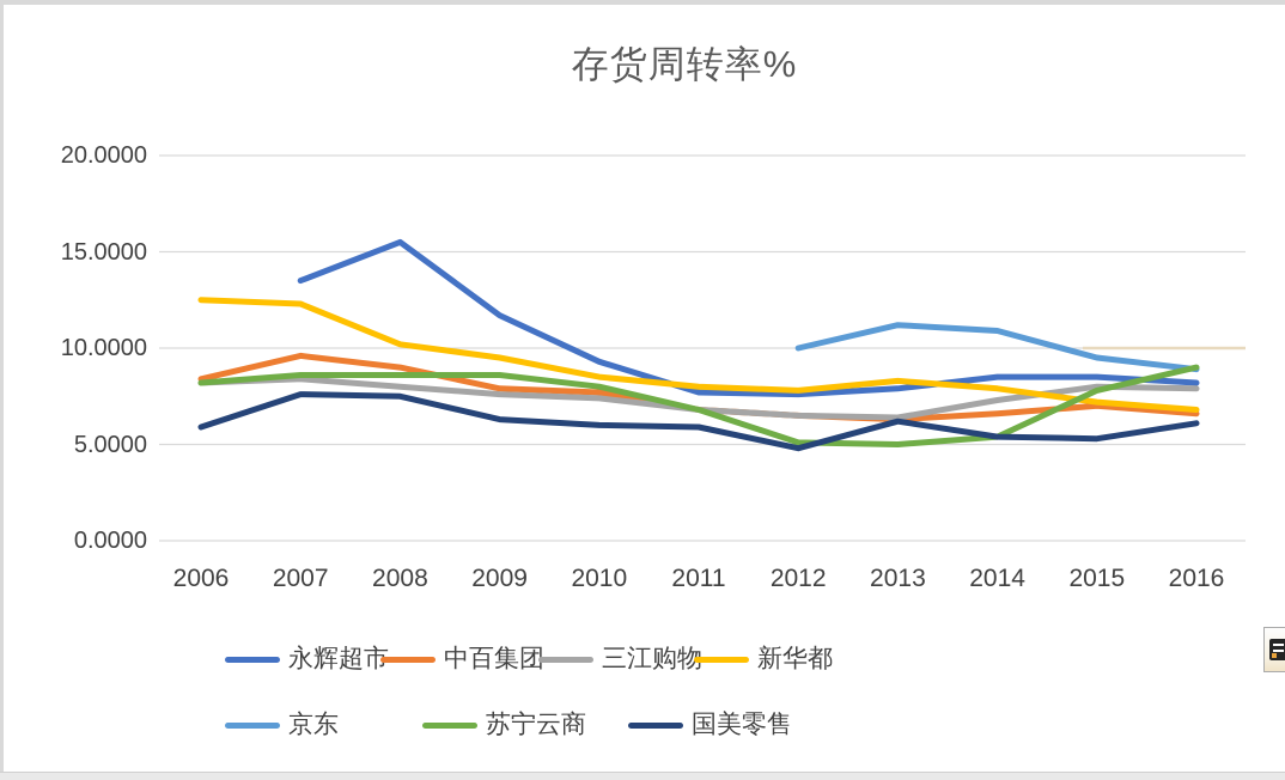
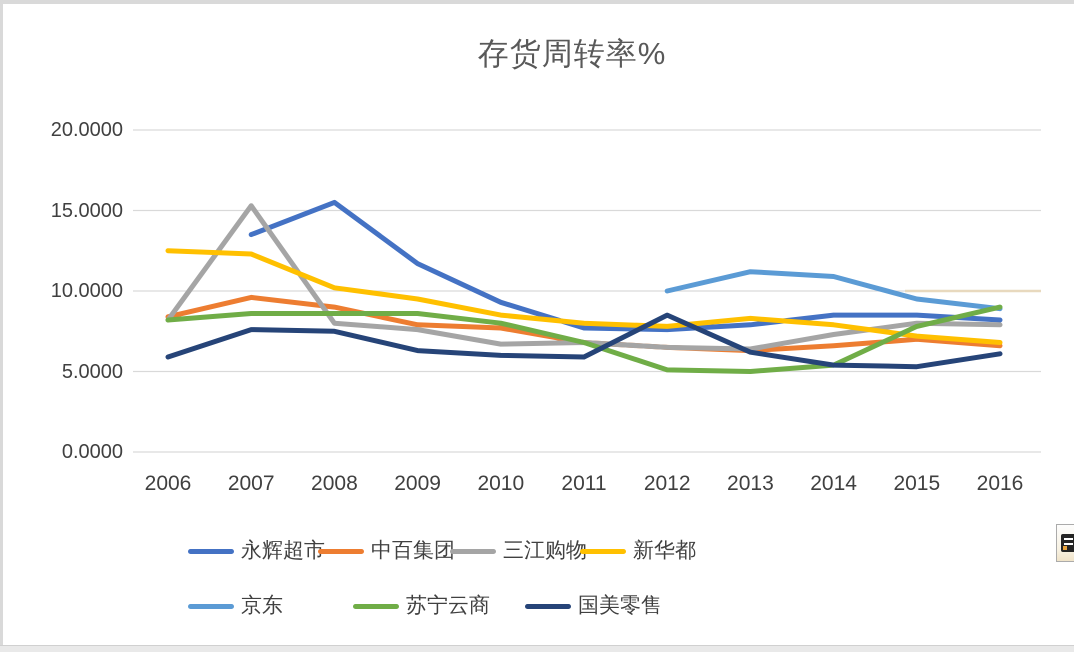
三江购物/2007: 8.4 -> 15.3
三江购物/2010: 7.4 -> 6.7
国美零售/2012: 4.8 -> 8.5
